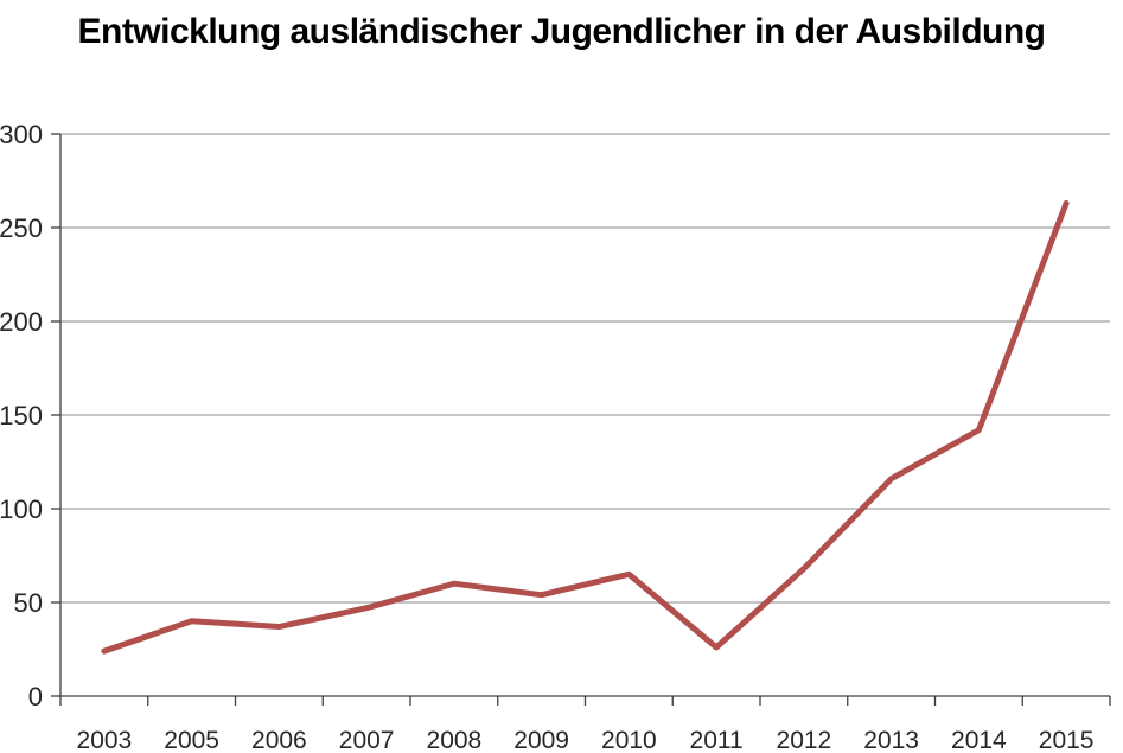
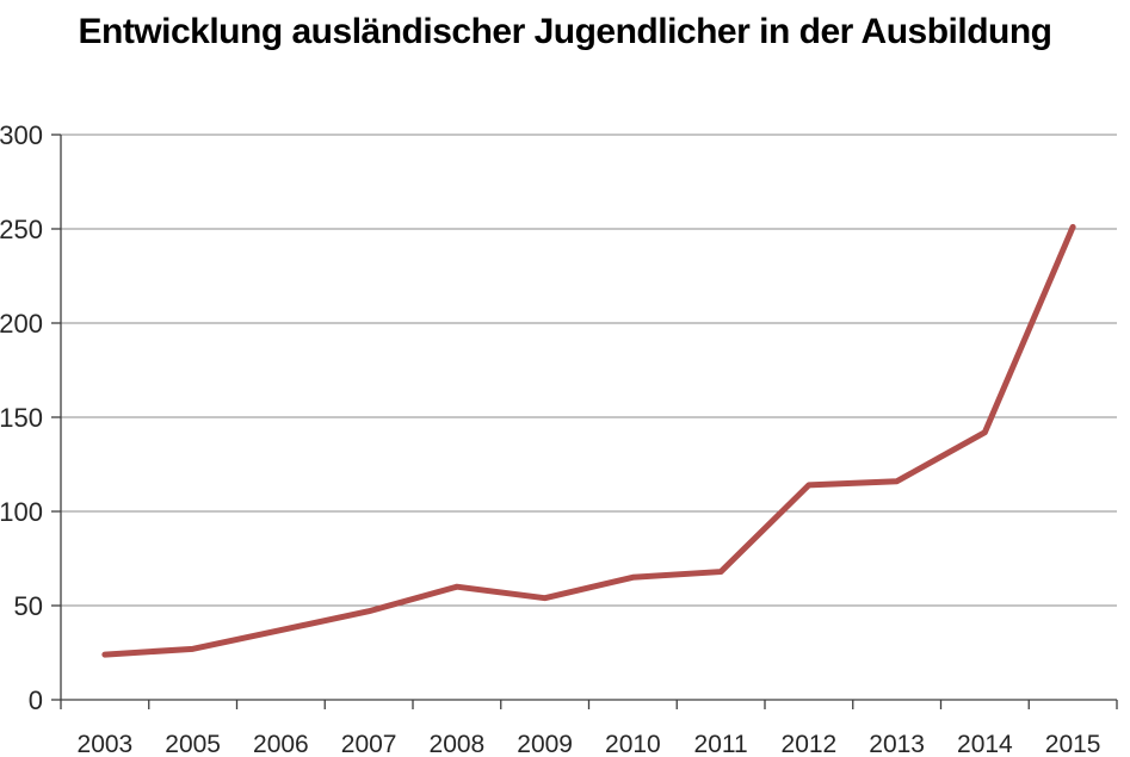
2005: 40 -> 27
2011: 26 -> 68
2012: 68 -> 114
2015: 263 -> 251
